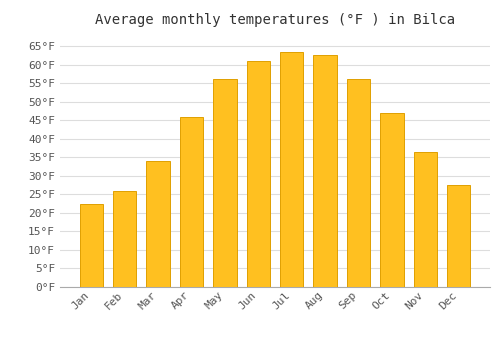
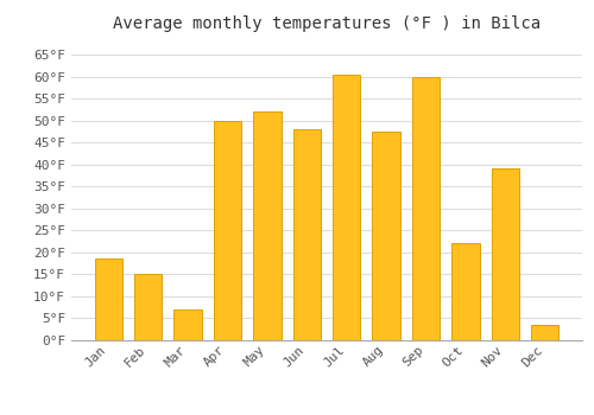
Jan: 22.5°F -> 18.5°F
Feb: 26.0°F -> 15.0°F
Mar: 34.0°F -> 7.0°F
Apr: 46.0°F -> 50.0°F
May: 56.0°F -> 52.0°F
Jun: 61.0°F -> 48.0°F
Jul: 63.5°F -> 60.5°F
Aug: 62.5°F -> 47.5°F
Sep: 56.0°F -> 60.0°F
Oct: 47.0°F -> 22.0°F
Nov: 36.5°F -> 39.0°F
Dec: 27.5°F -> 3.5°F
